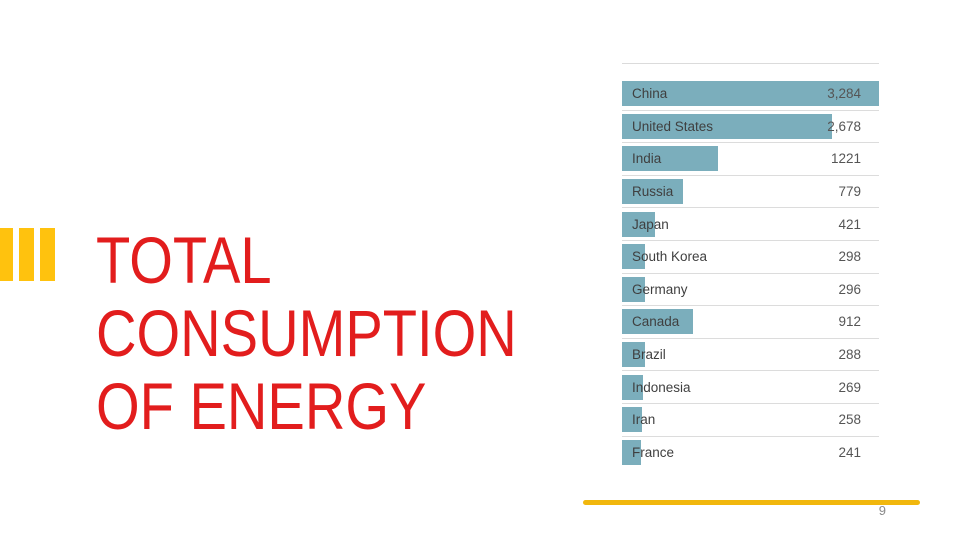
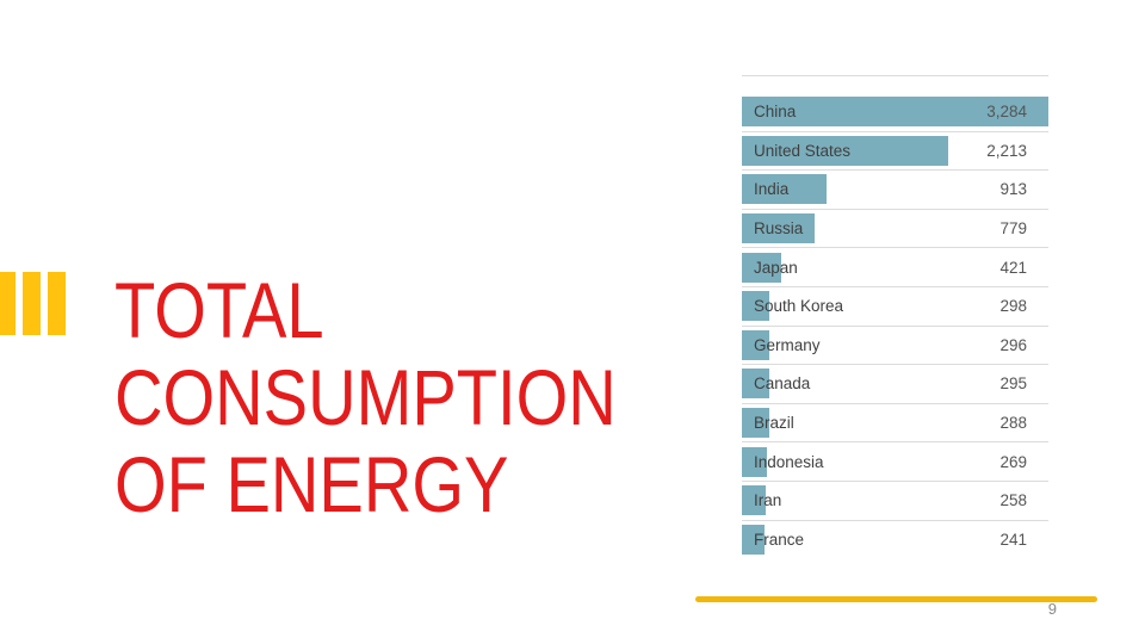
United States: 2,678 -> 2,213
India: 1221 -> 913
Canada: 912 -> 295
